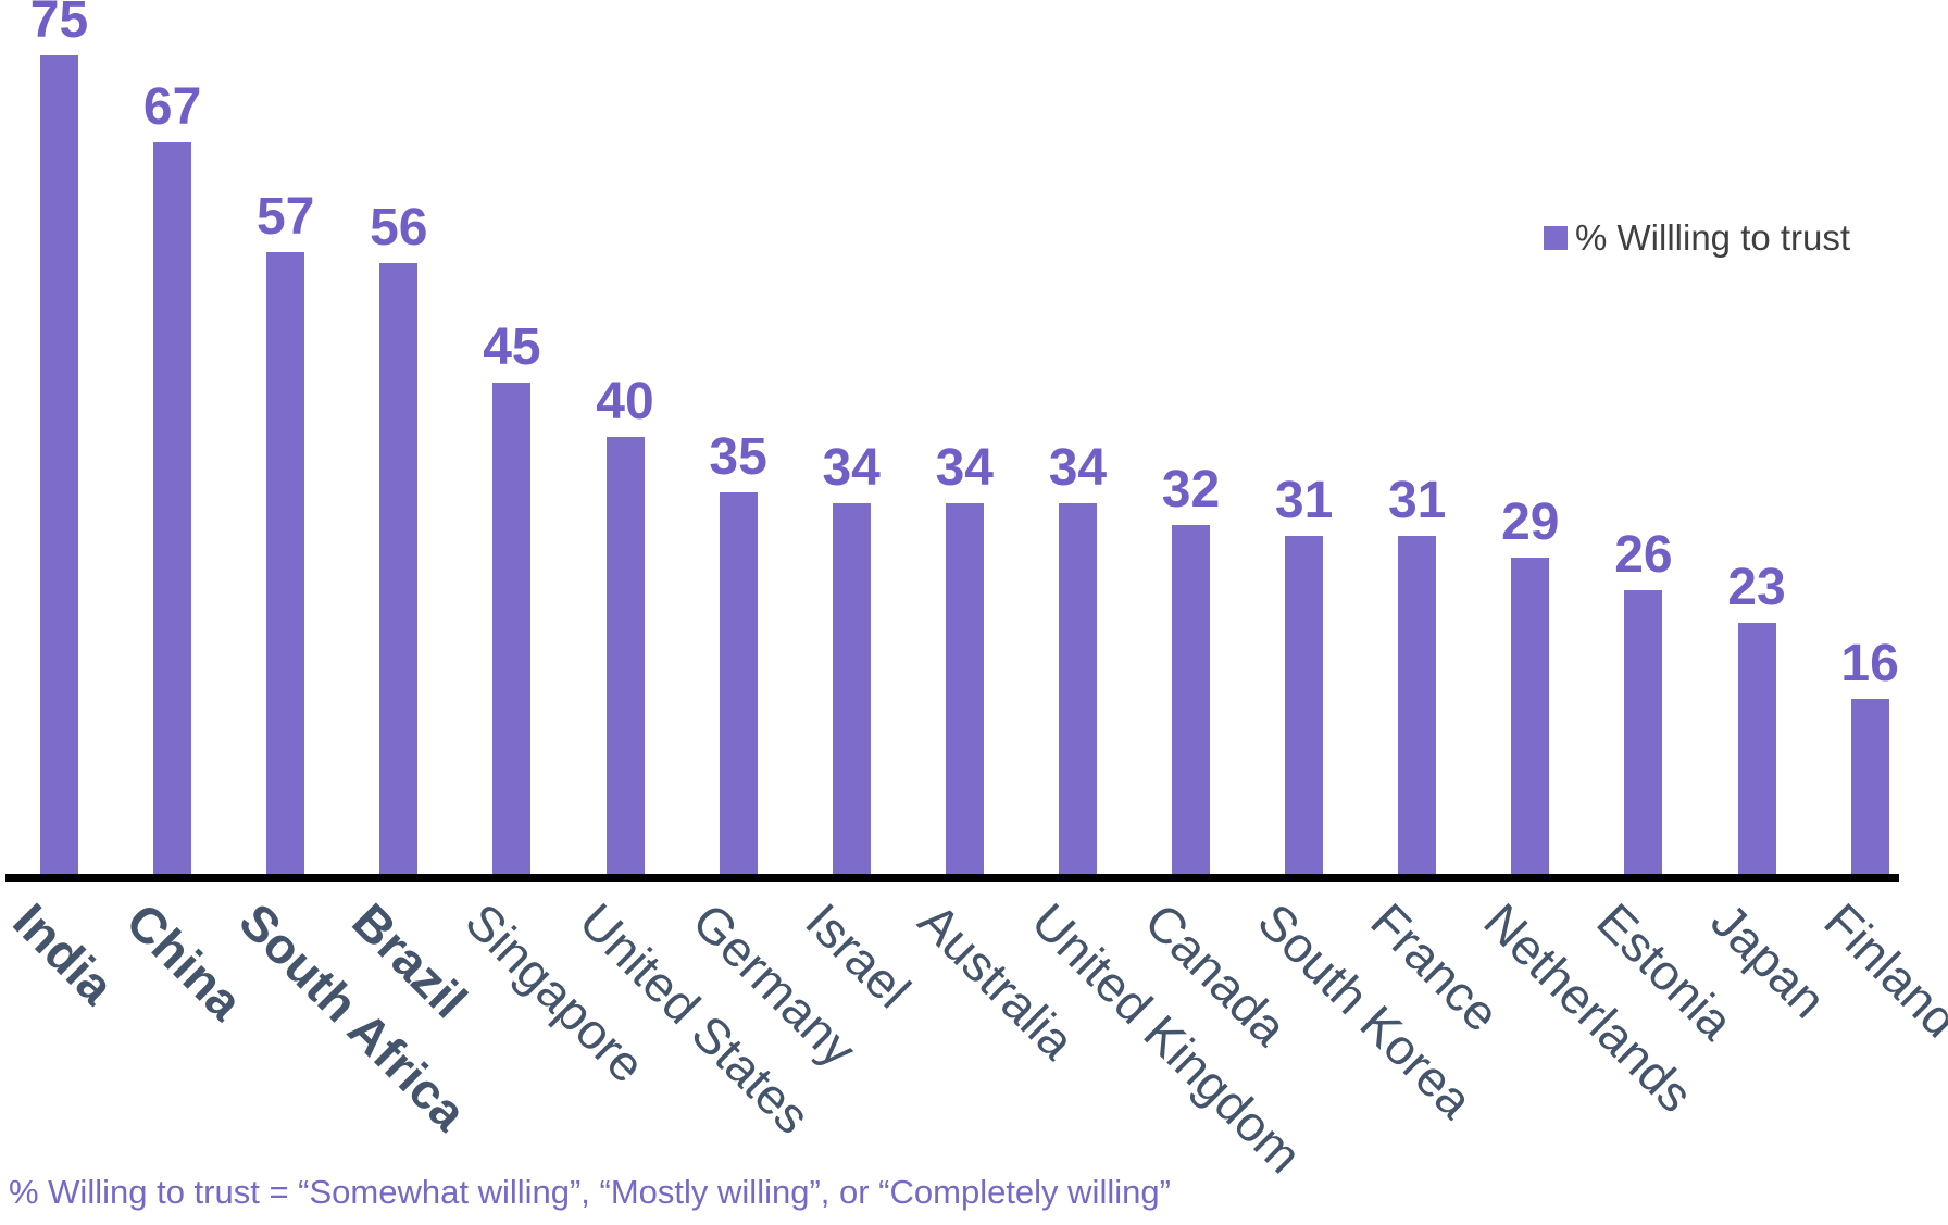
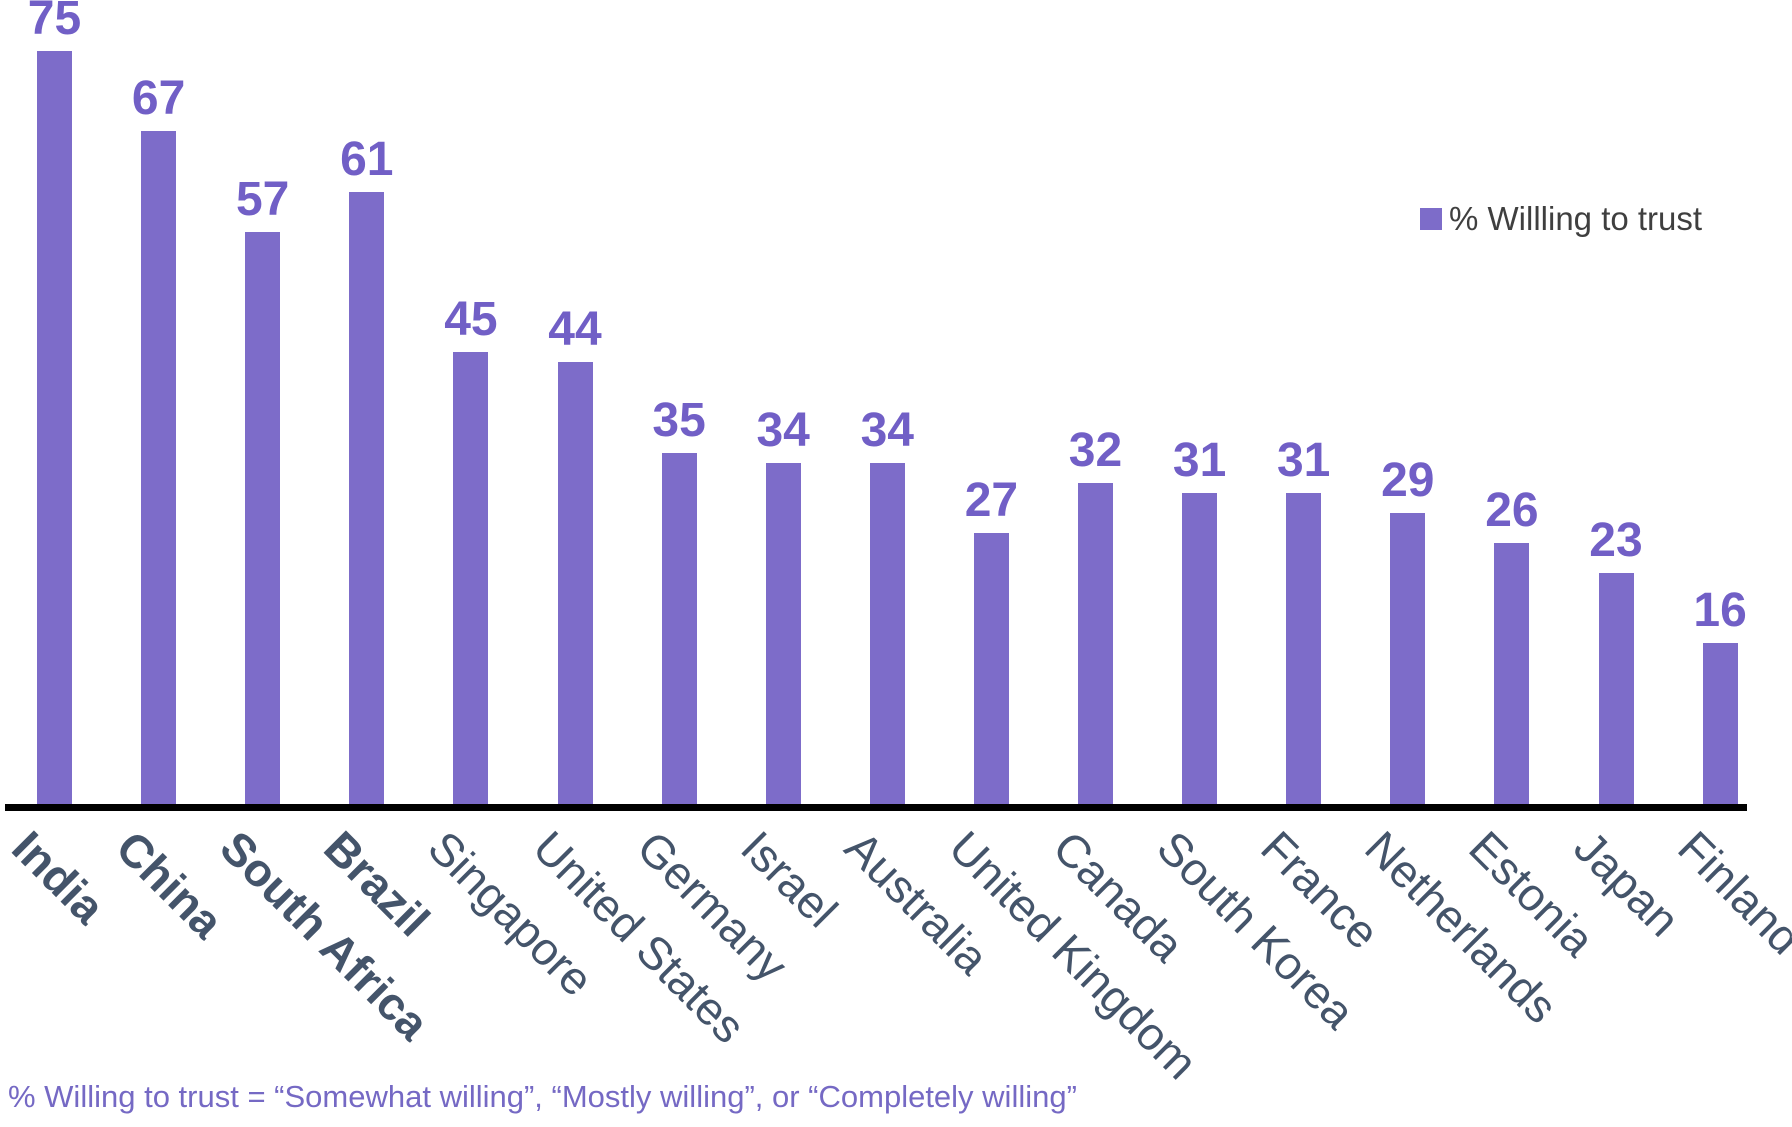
Brazil: 56 -> 61
United States: 40 -> 44
United Kingdom: 34 -> 27
